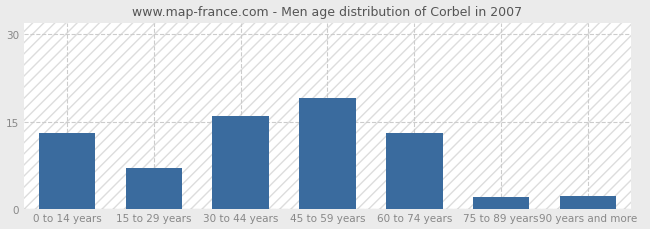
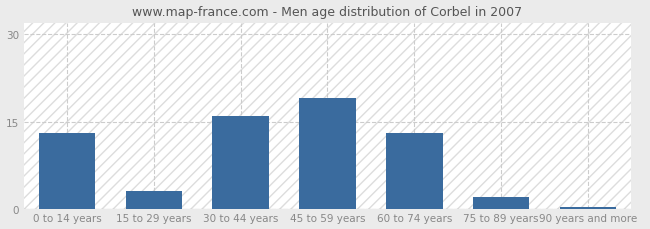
15 to 29 years: 7.0 -> 3.0
90 years and more: 2.2 -> 0.2
